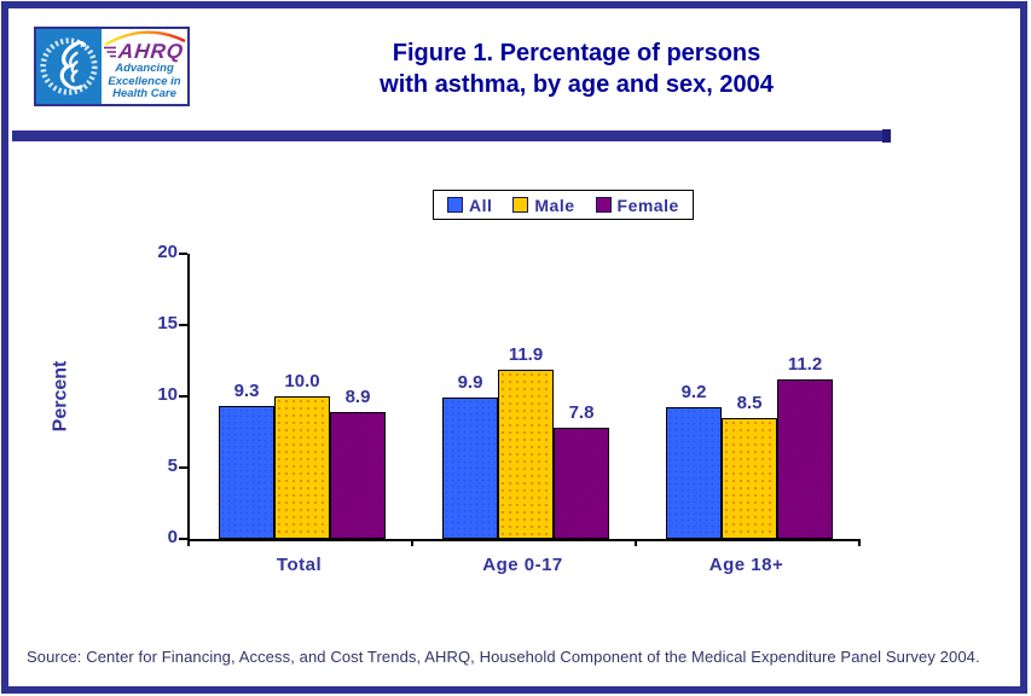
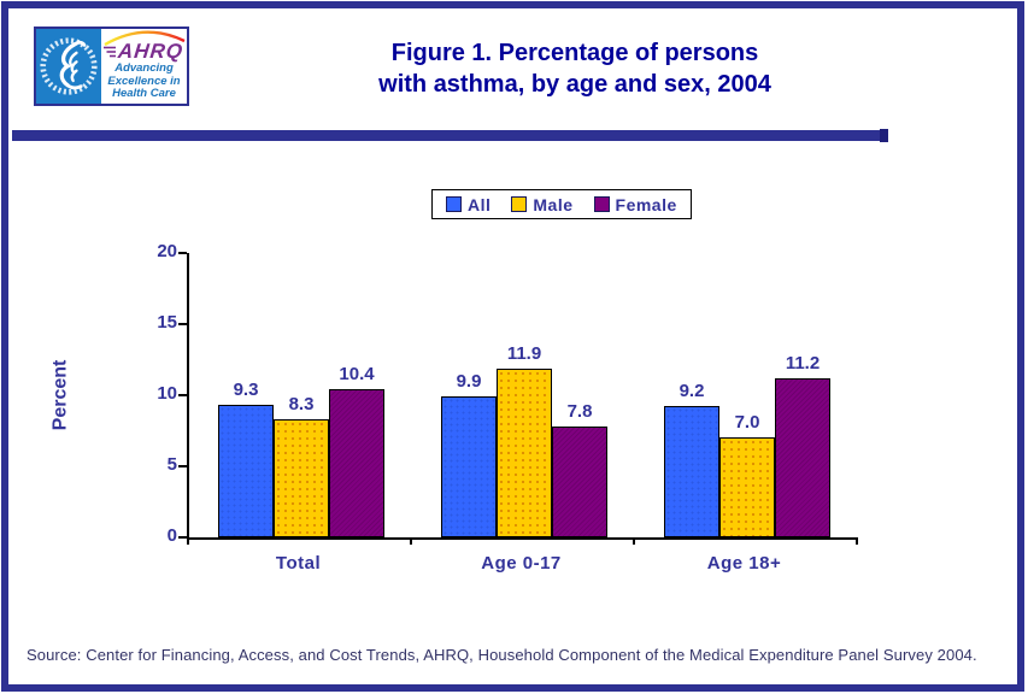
Male/Total: 10.0 -> 8.3
Female/Total: 8.9 -> 10.4
Male/Age 18+: 8.5 -> 7.0
